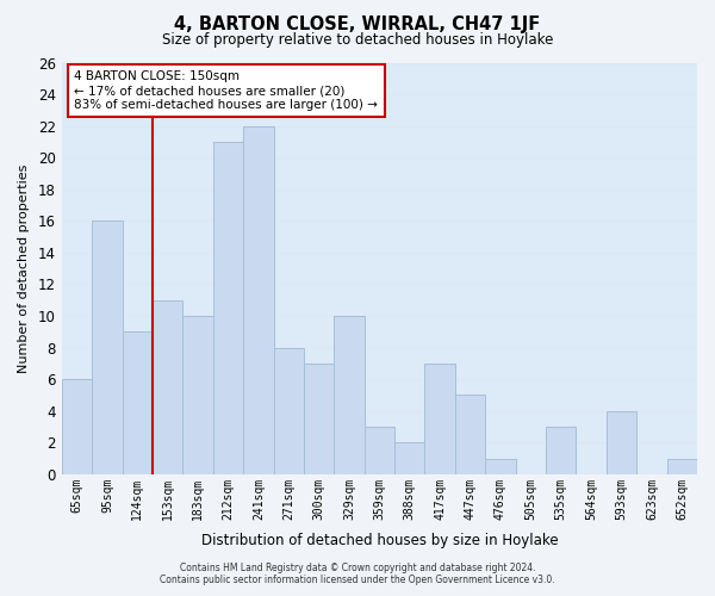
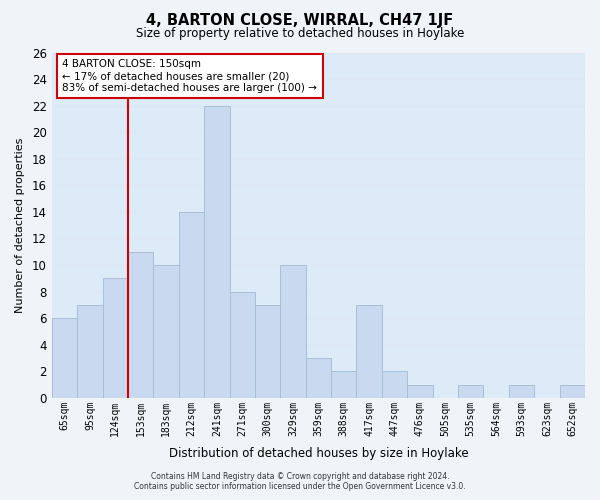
95sqm: 16 -> 7
212sqm: 21 -> 14
447sqm: 5 -> 2
535sqm: 3 -> 1
593sqm: 4 -> 1
